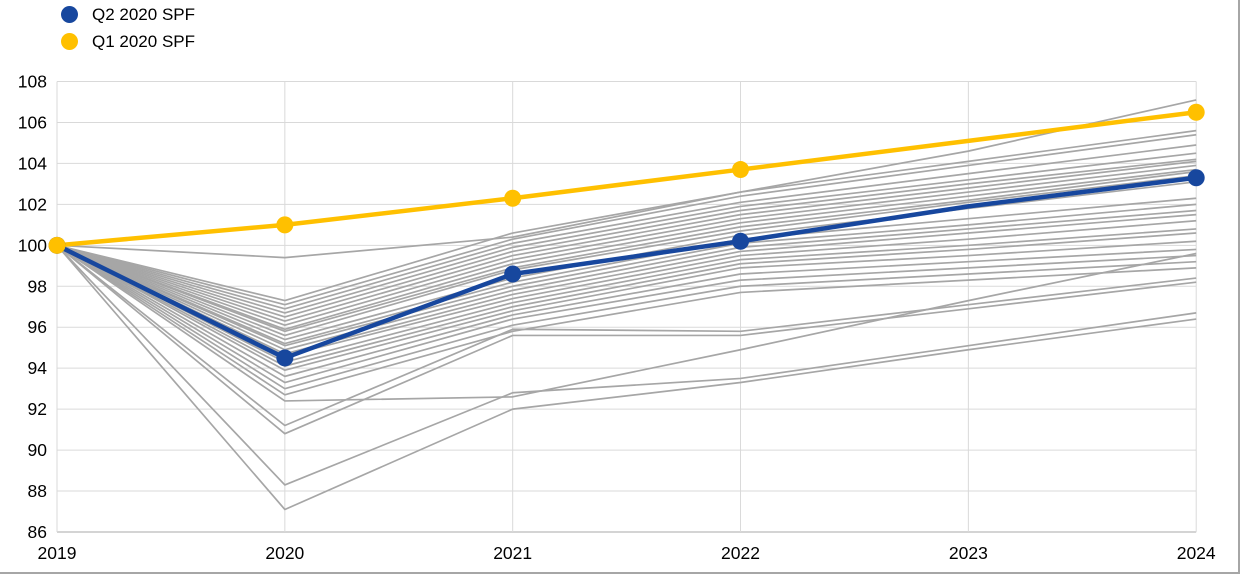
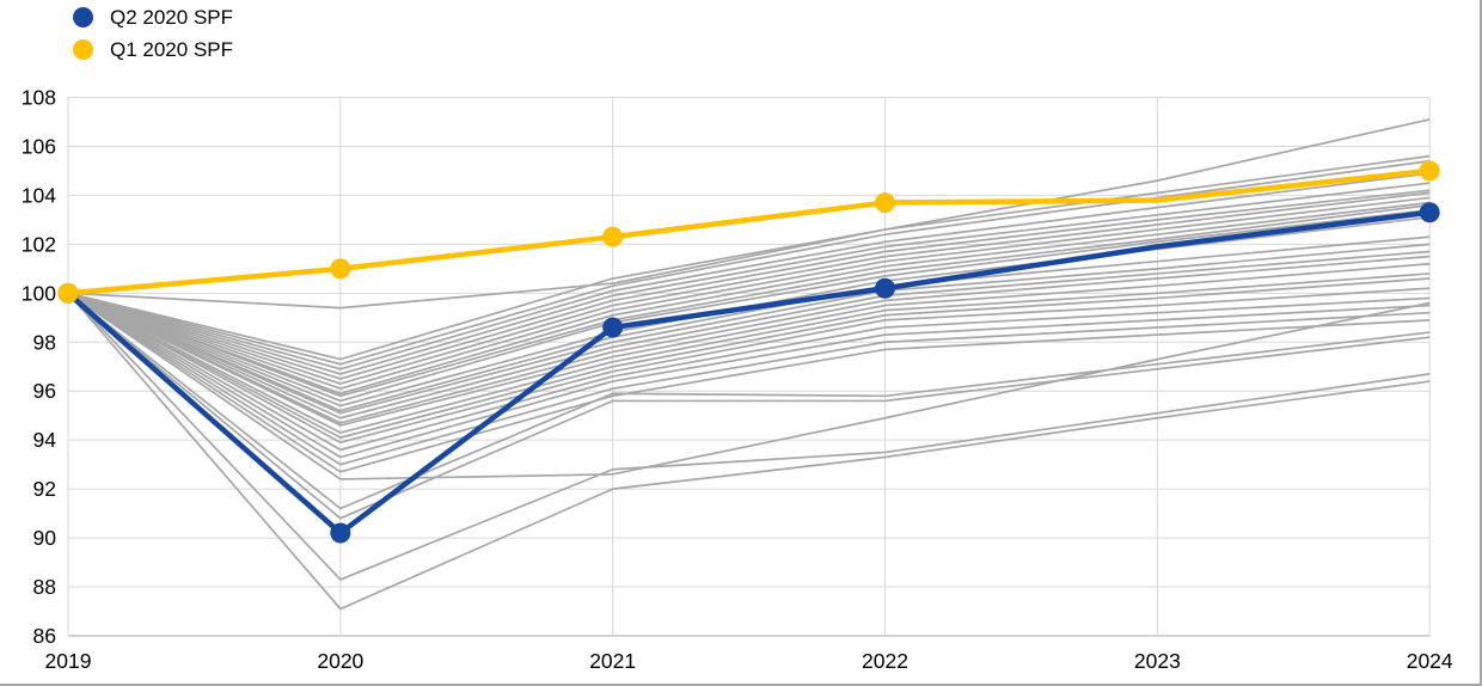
Q2 2020 SPF/2020: 94.5 -> 90.2
Q1 2020 SPF/2023: 105.1 -> 103.8
Q1 2020 SPF/2024: 106.5 -> 105.0
